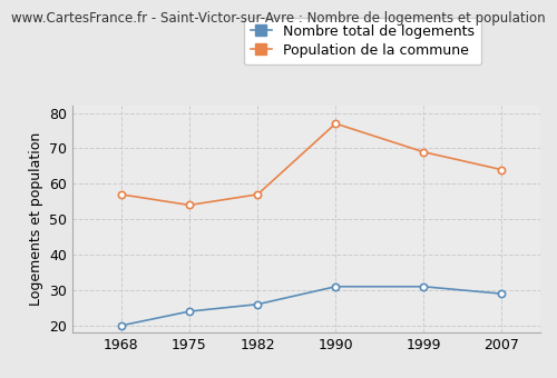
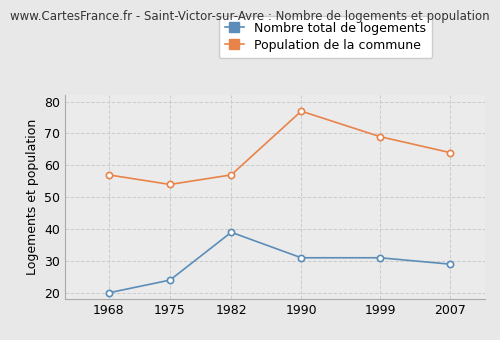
Nombre total de logements/1982: 26 -> 39
